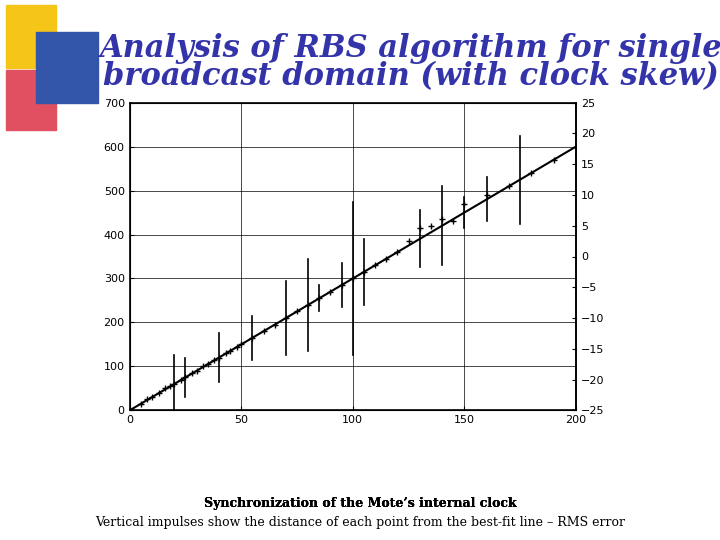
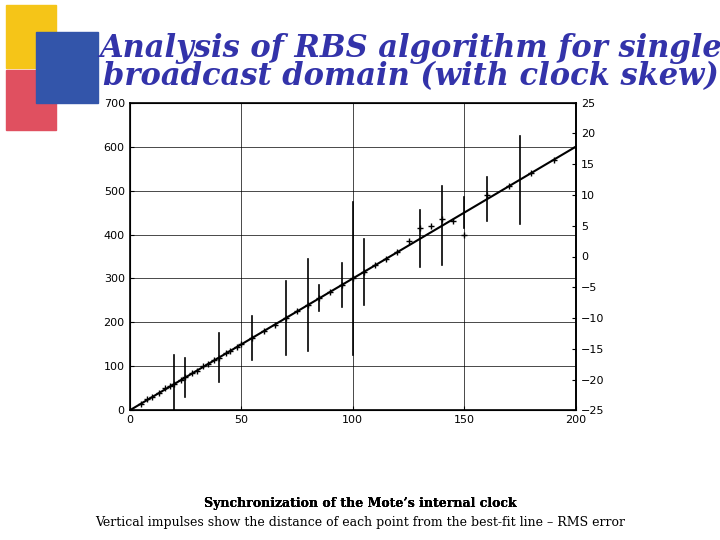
150: 470 -> 400
